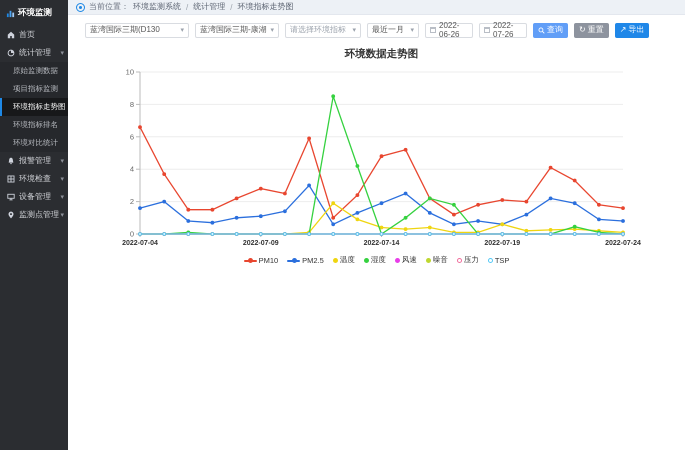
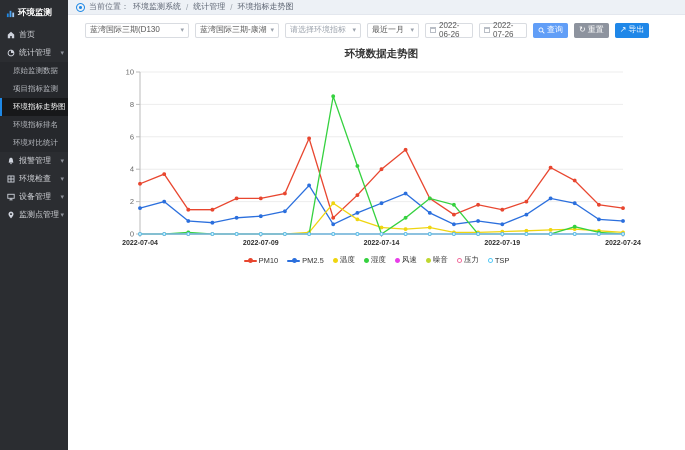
PM10/2022-07-04: 6.6 -> 3.1
PM10/2022-07-09: 2.8 -> 2.2
PM10/2022-07-14: 4.8 -> 4.0
PM10/2022-07-19: 2.1 -> 1.5
温度/2022-07-19: 0.6 -> 0.1
